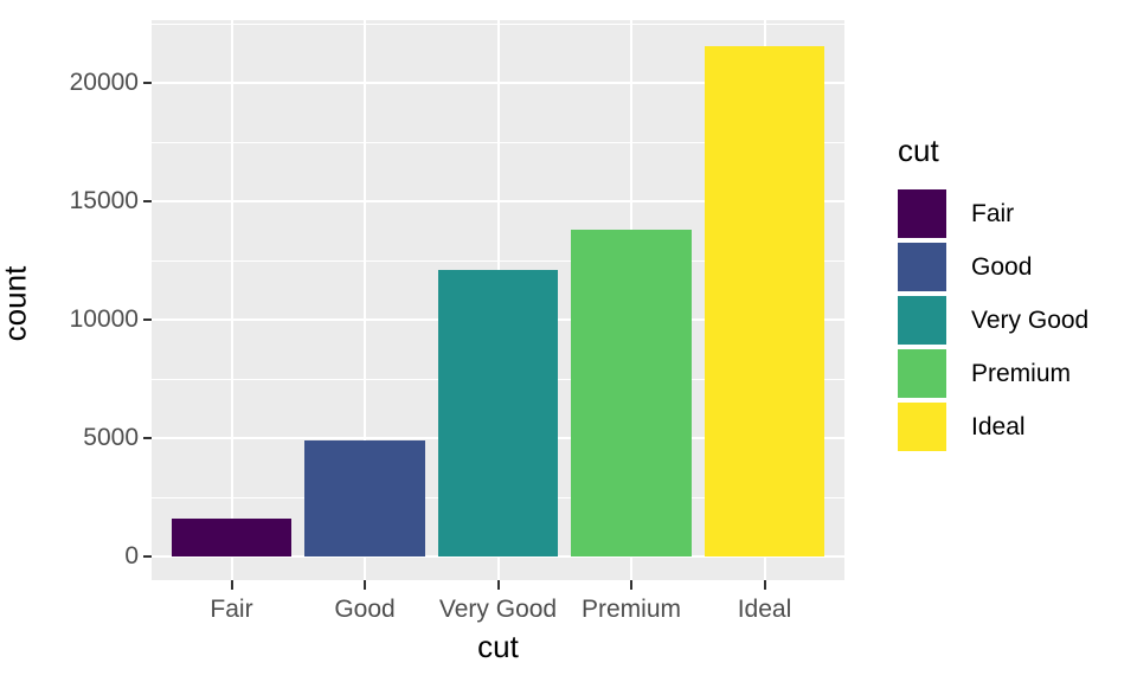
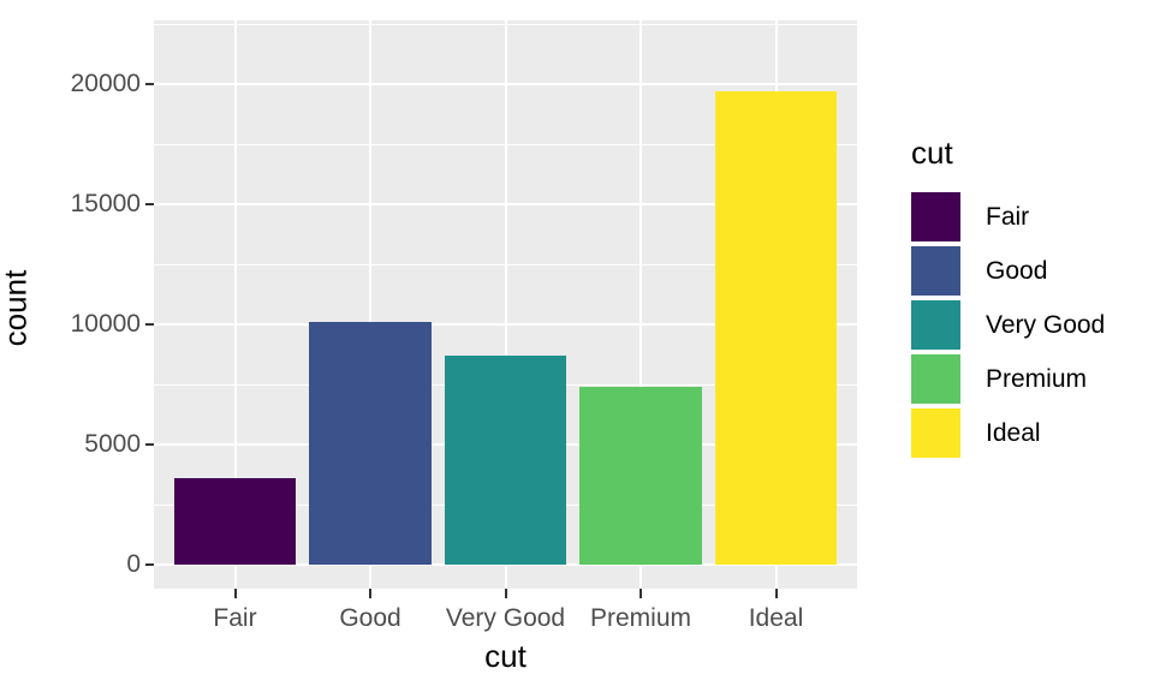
Fair: 1600 -> 3600
Good: 4900 -> 10100
Very Good: 12100 -> 8700
Premium: 13800 -> 7400
Ideal: 21600 -> 19700
